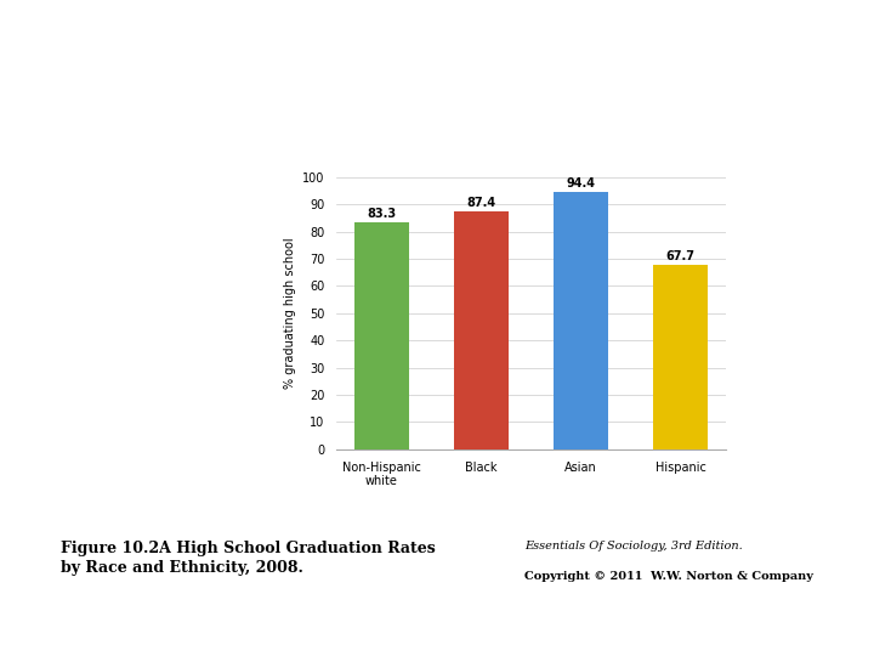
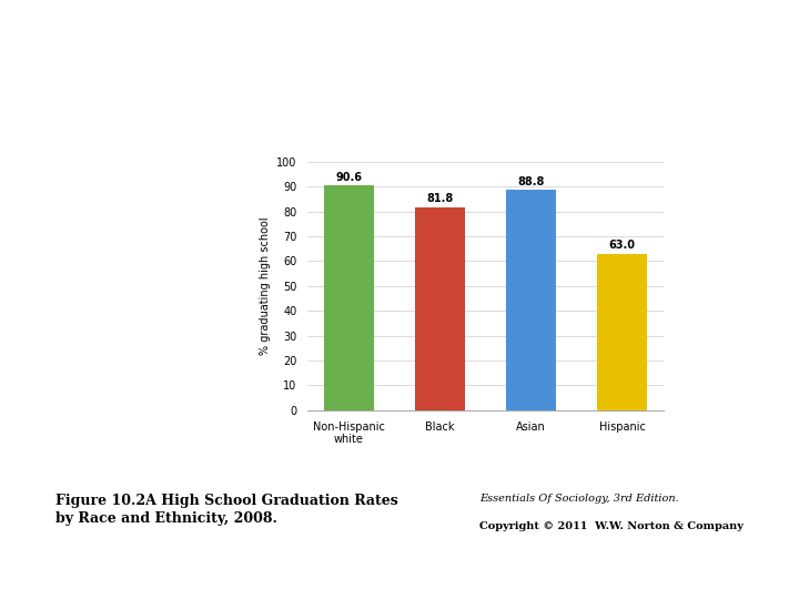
Non-Hispanic white: 83.3 -> 90.6
Black: 87.4 -> 81.8
Asian: 94.4 -> 88.8
Hispanic: 67.7 -> 63.0
